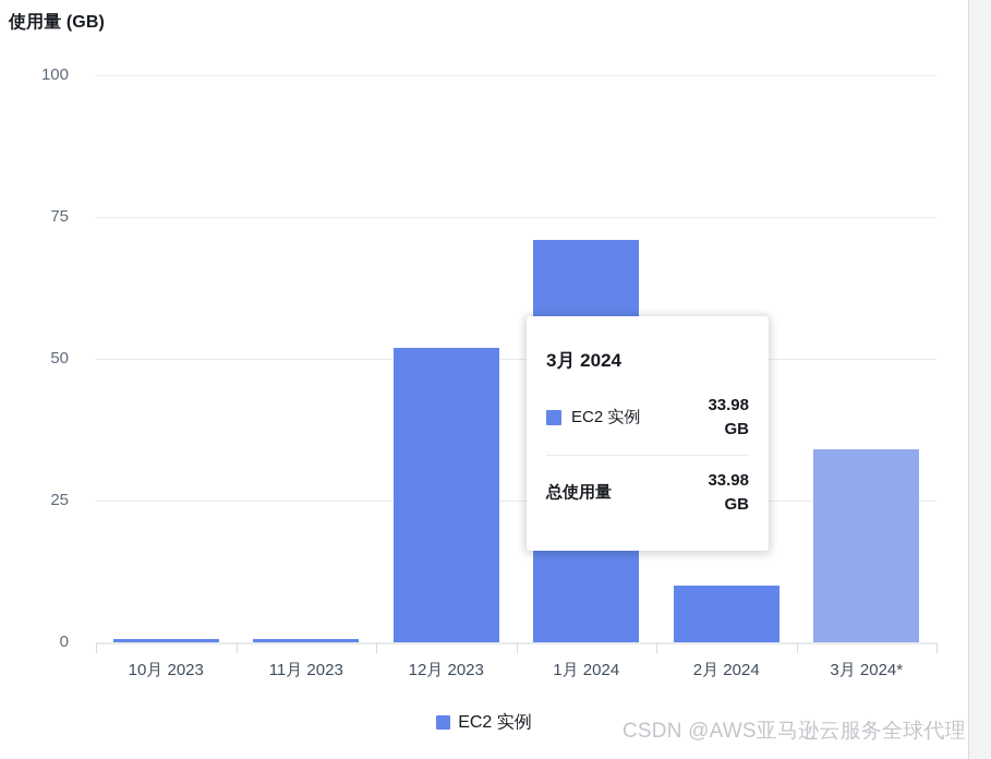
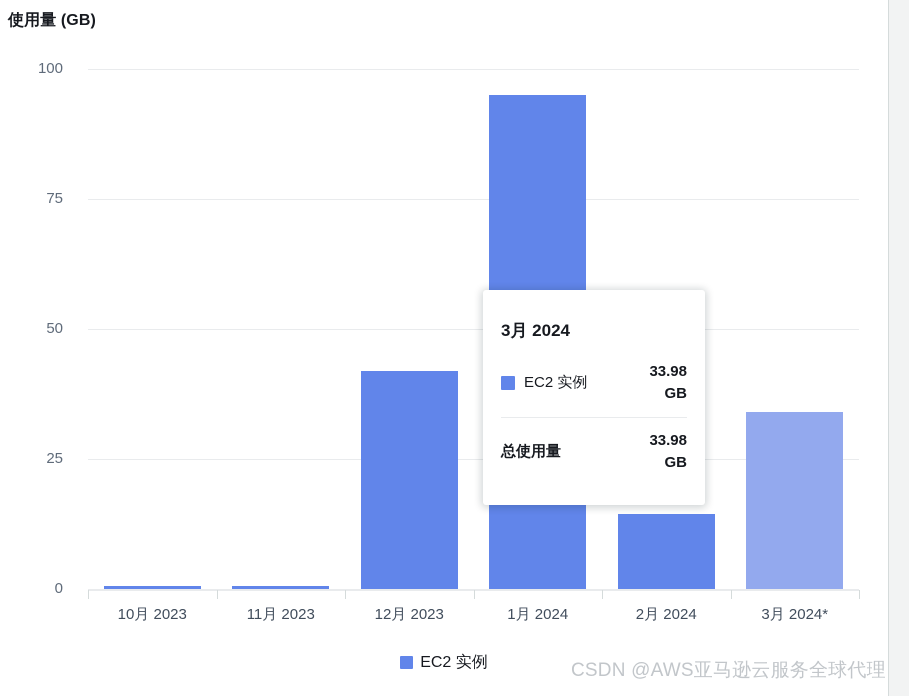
12月 2023: 52 -> 42
1月 2024: 71 -> 95
2月 2024: 10 -> 14
